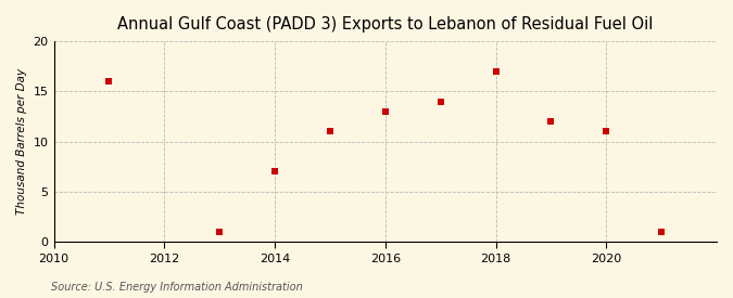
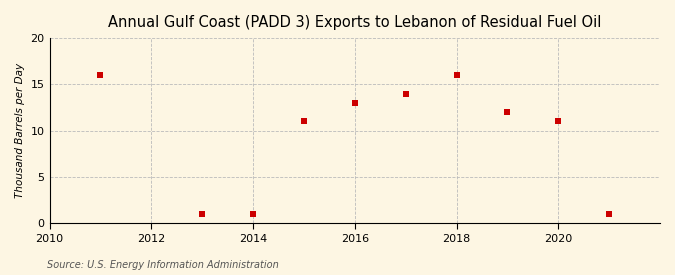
2014: 7 -> 1
2018: 17 -> 16
